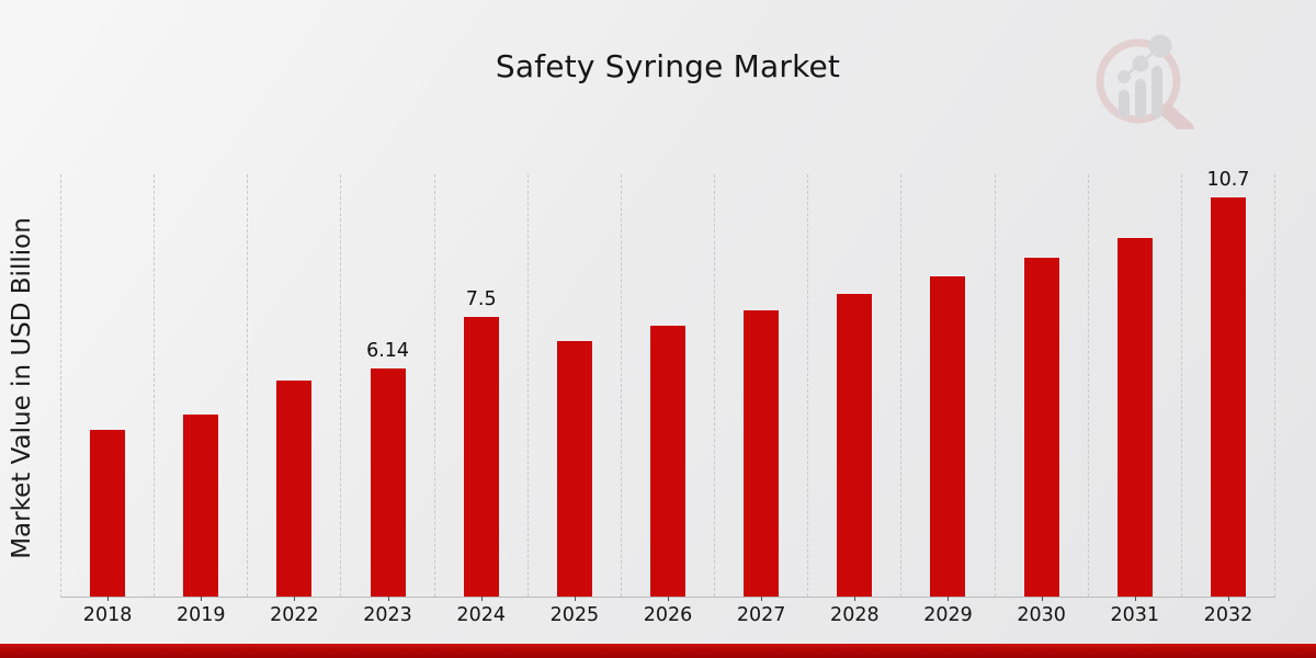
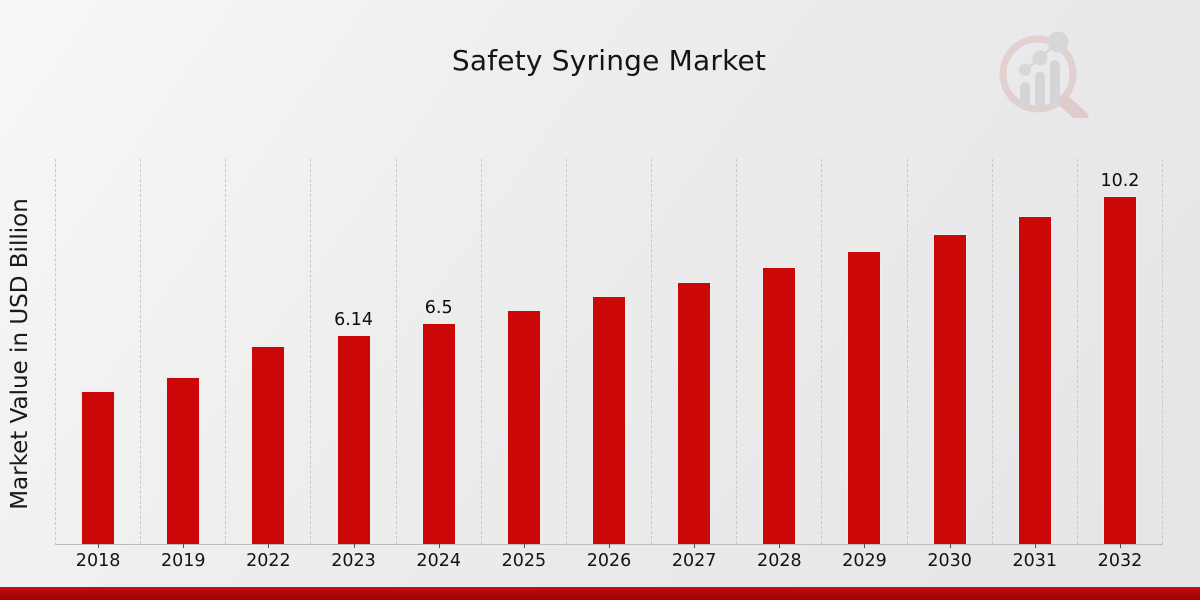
2024: 7.5 -> 6.5
2032: 10.7 -> 10.2
